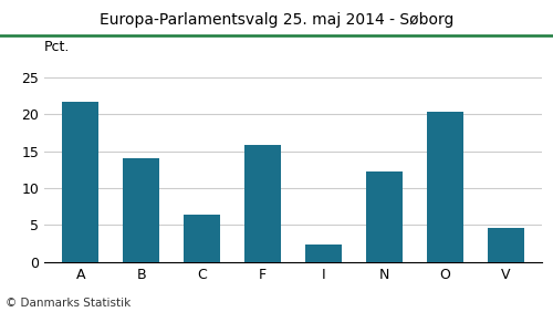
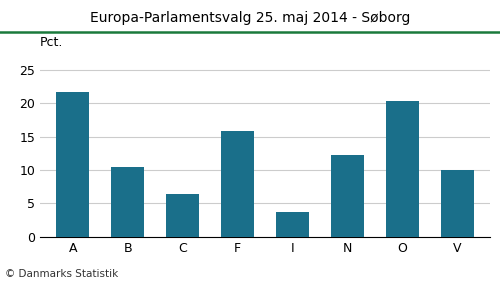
B: 14.0 -> 10.5
I: 2.4 -> 3.7
V: 4.6 -> 10.0
